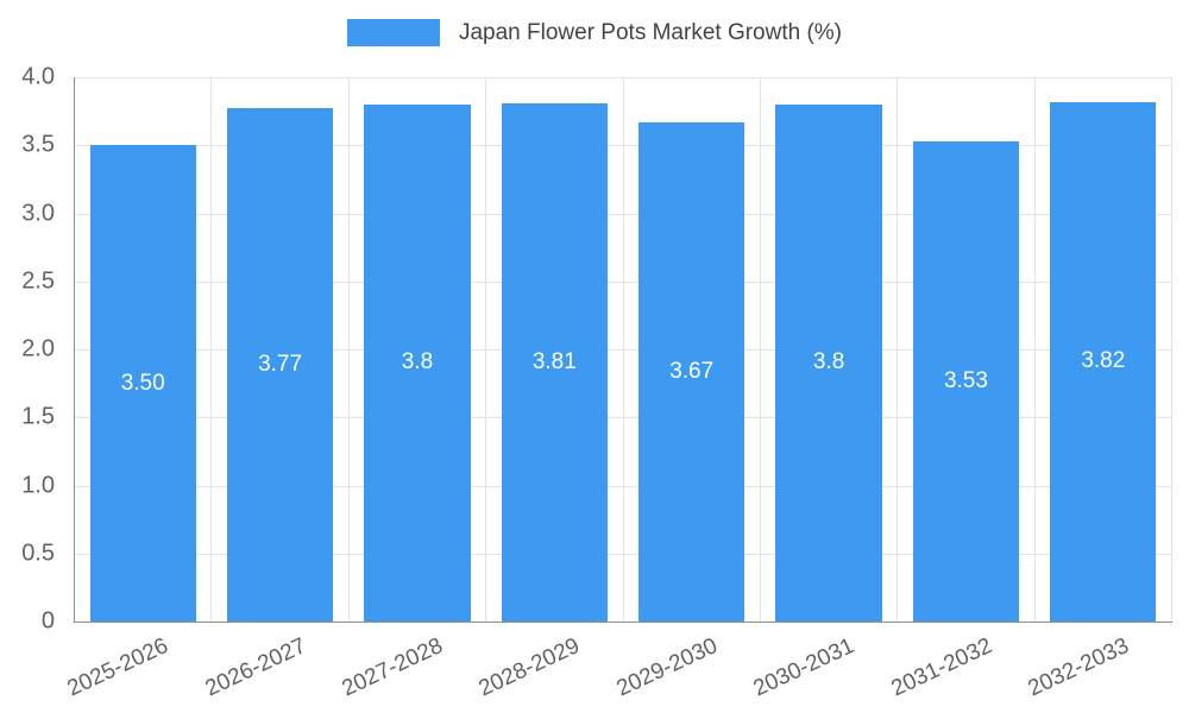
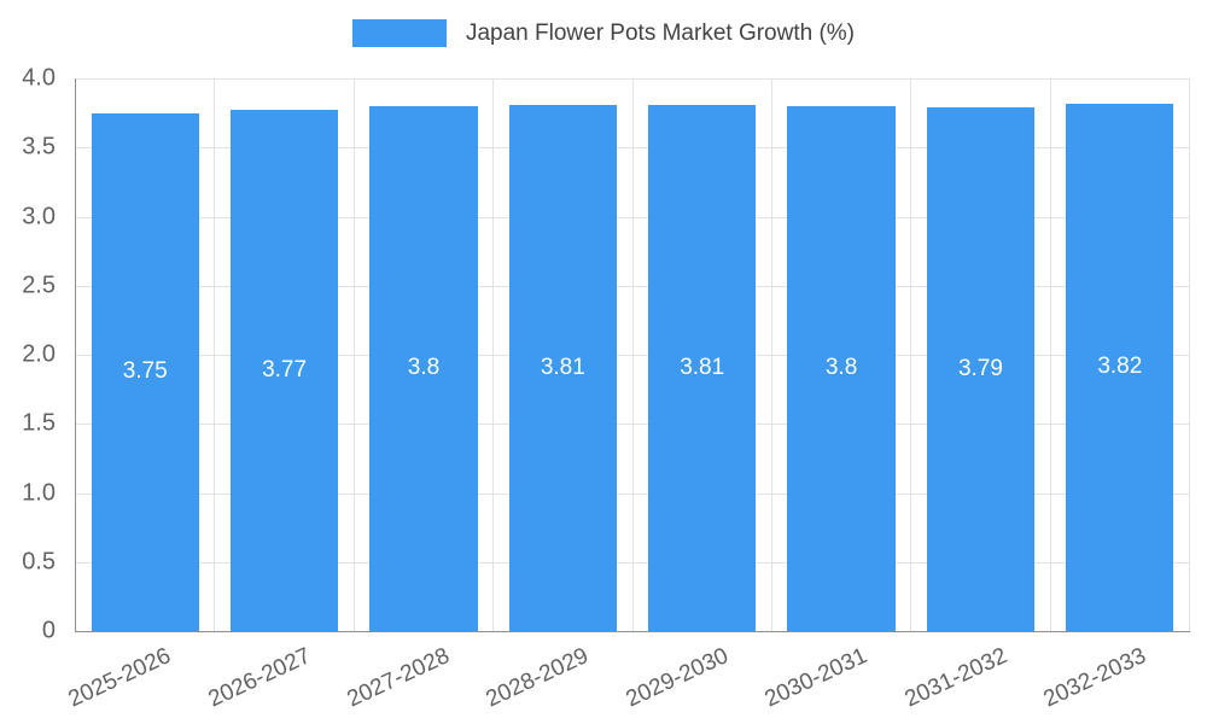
2025-2026: 3.50 -> 3.75
2029-2030: 3.67 -> 3.81
2031-2032: 3.53 -> 3.79
